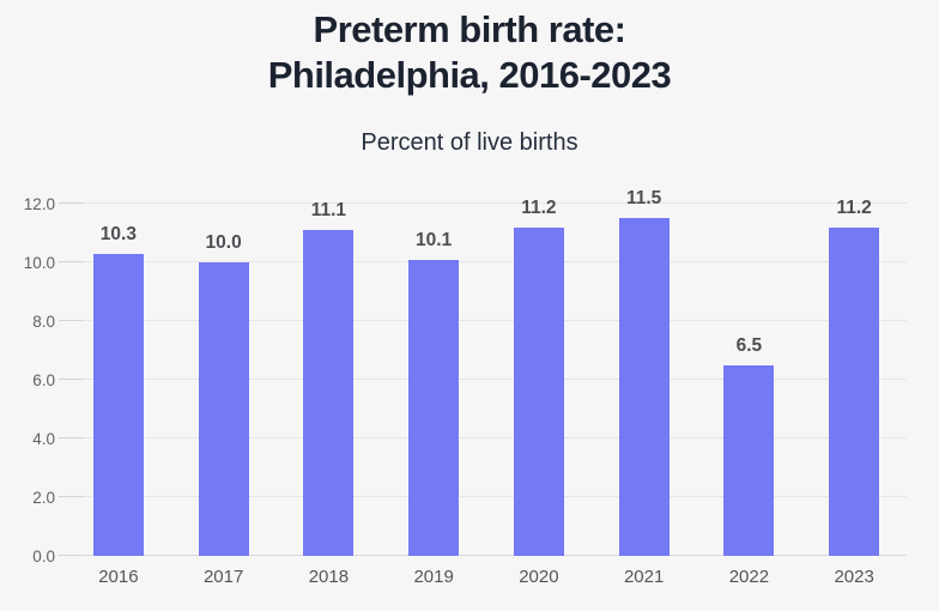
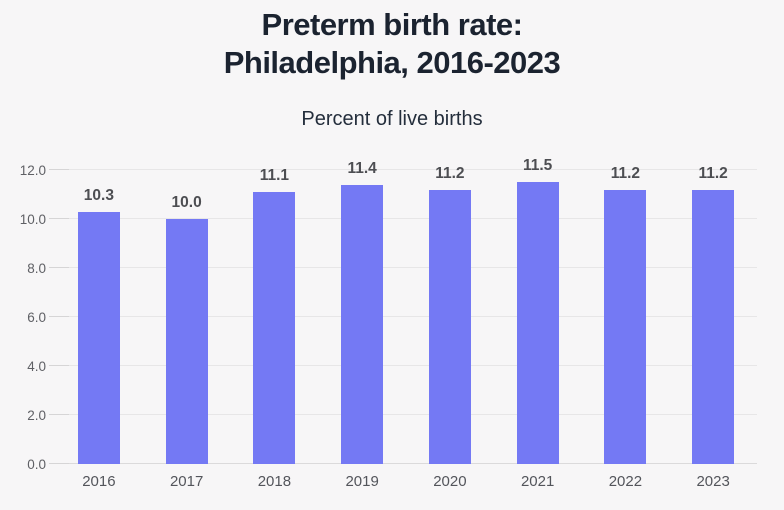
2019: 10.1 -> 11.4
2022: 6.5 -> 11.2
